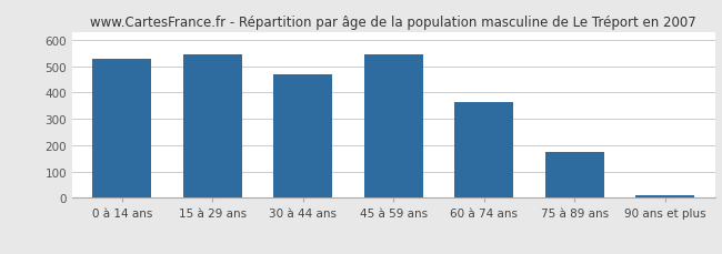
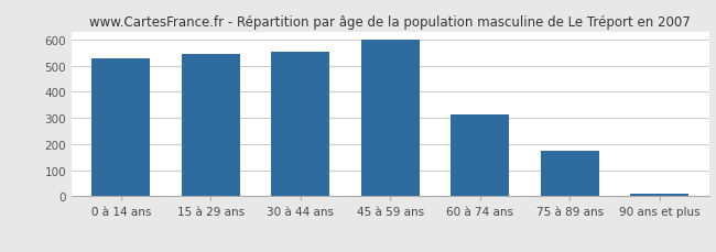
30 à 44 ans: 470 -> 555
45 à 59 ans: 545 -> 600
60 à 74 ans: 365 -> 313
